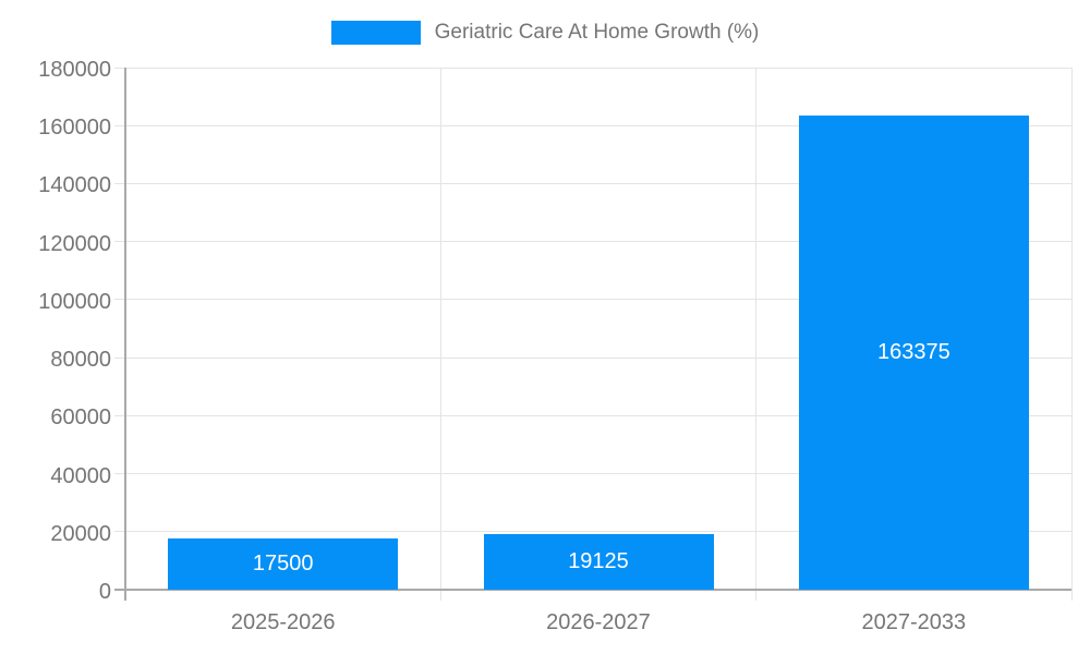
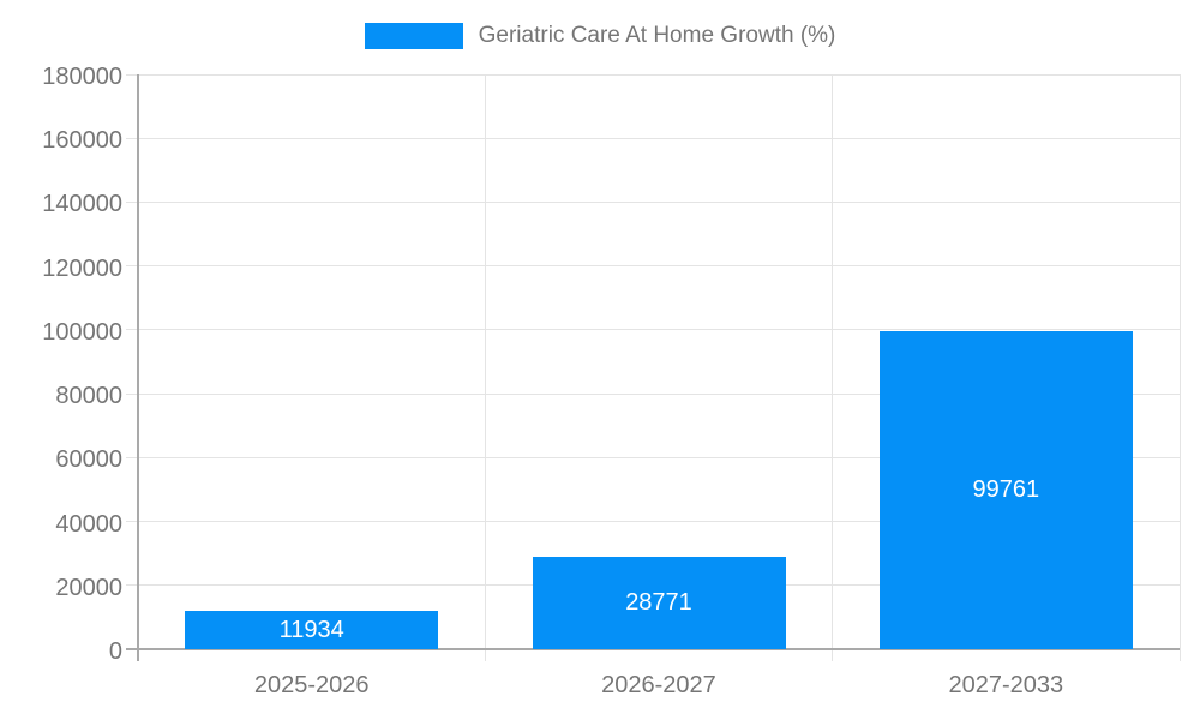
2025-2026: 17500 -> 11934
2026-2027: 19125 -> 28771
2027-2033: 163375 -> 99761
